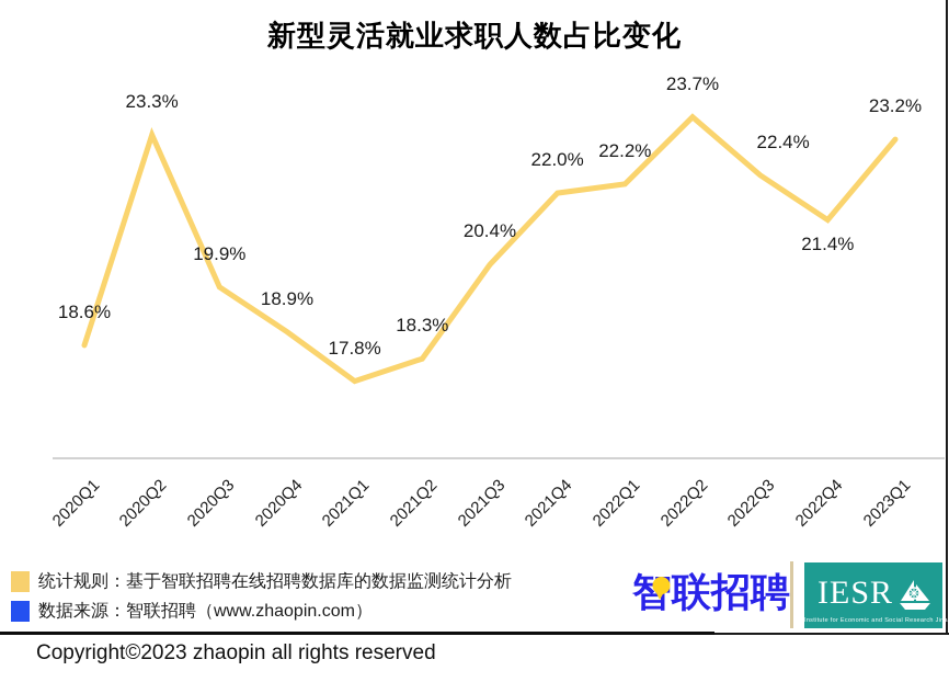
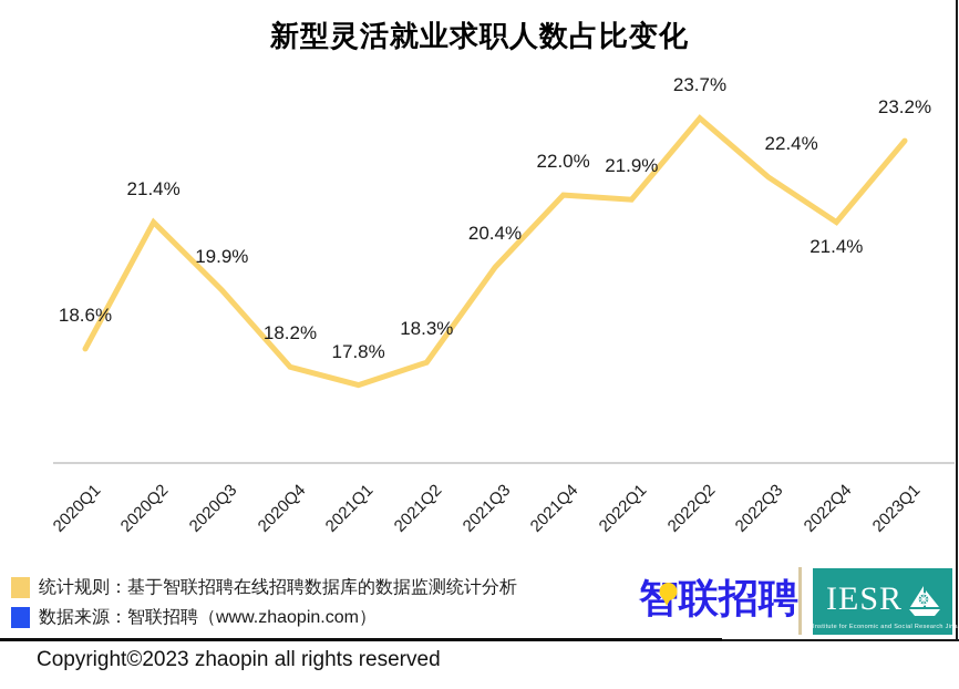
2020Q2: 23.3% -> 21.4%
2020Q4: 18.9% -> 18.2%
2022Q1: 22.2% -> 21.9%
